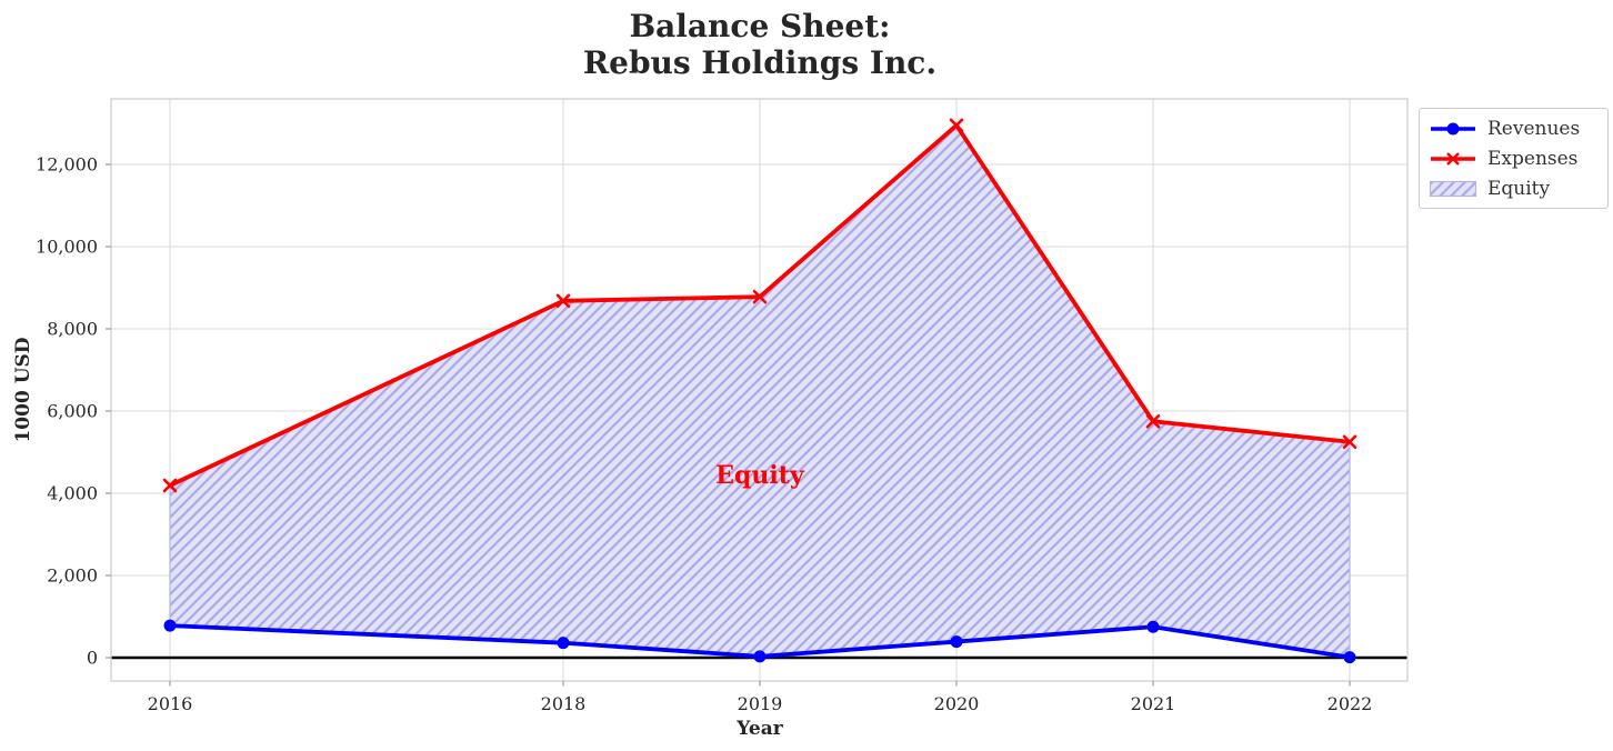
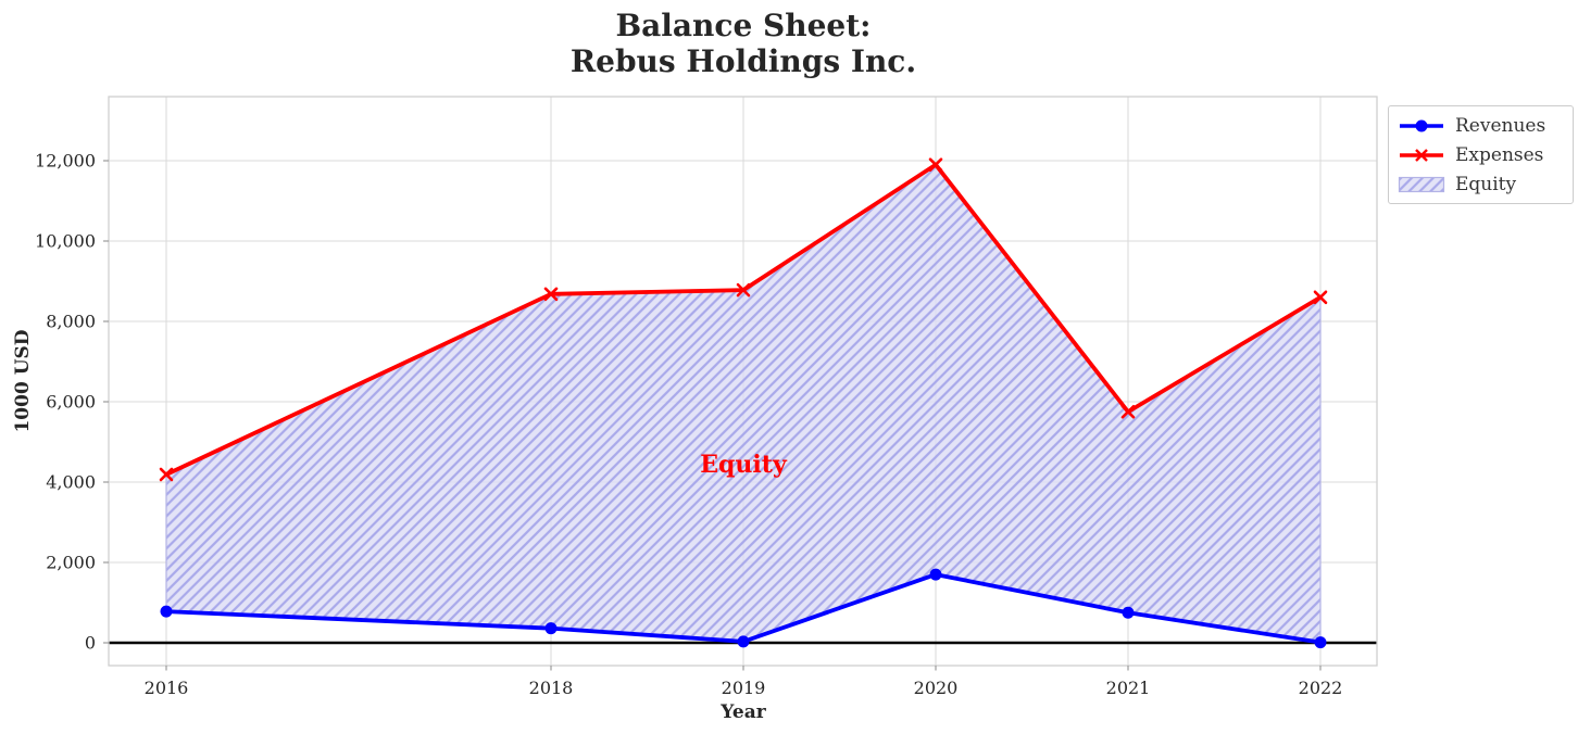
Revenues/2020: 400 -> 1700
Expenses/2020: 13000 -> 11900
Expenses/2022: 5200 -> 8600
